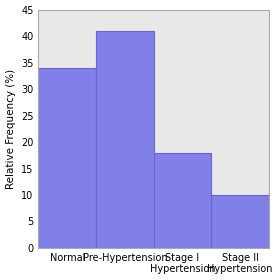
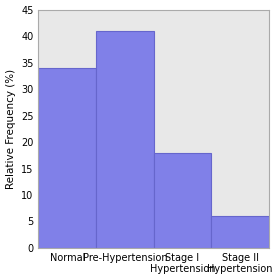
Stage II Hypertension: 10 -> 6
